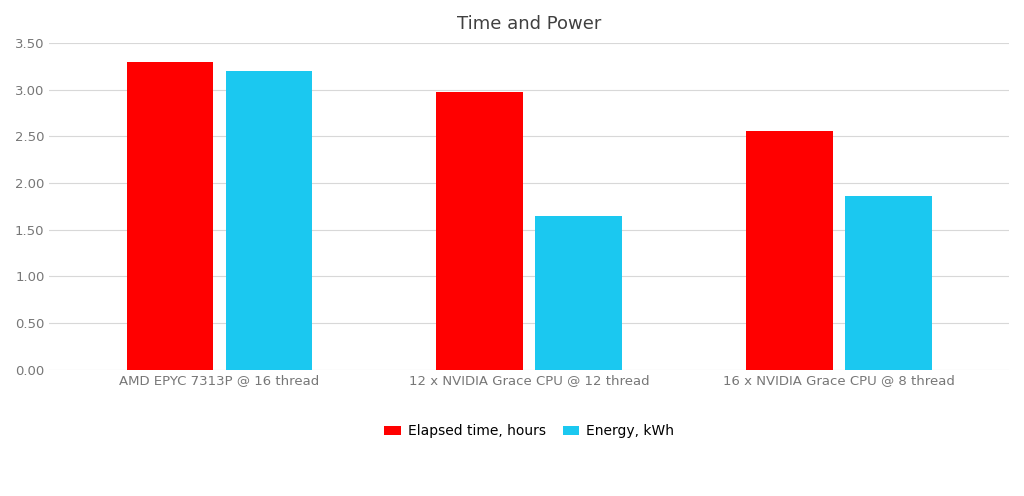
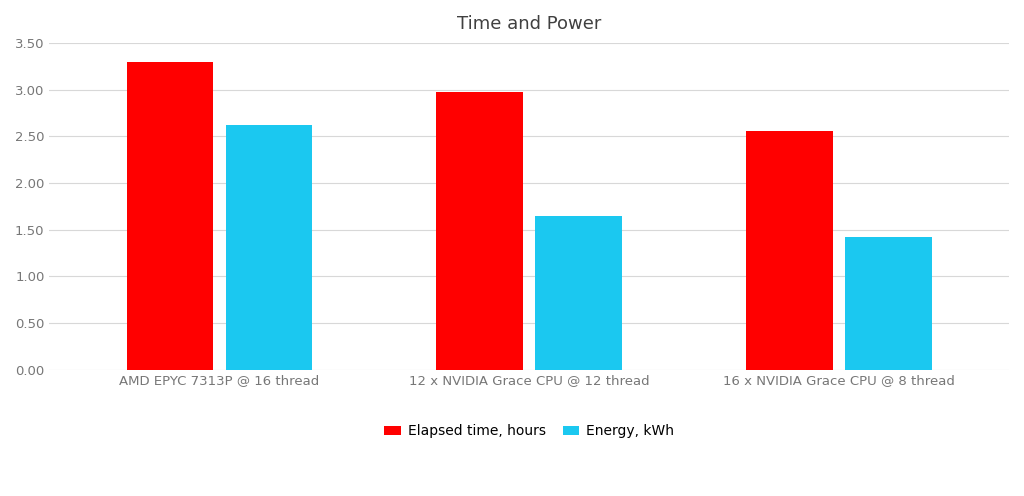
Energy, kWh/AMD EPYC 7313P @ 16 thread: 3.20 -> 2.62
Energy, kWh/16 x NVIDIA Grace CPU @ 8 thread: 1.86 -> 1.42
